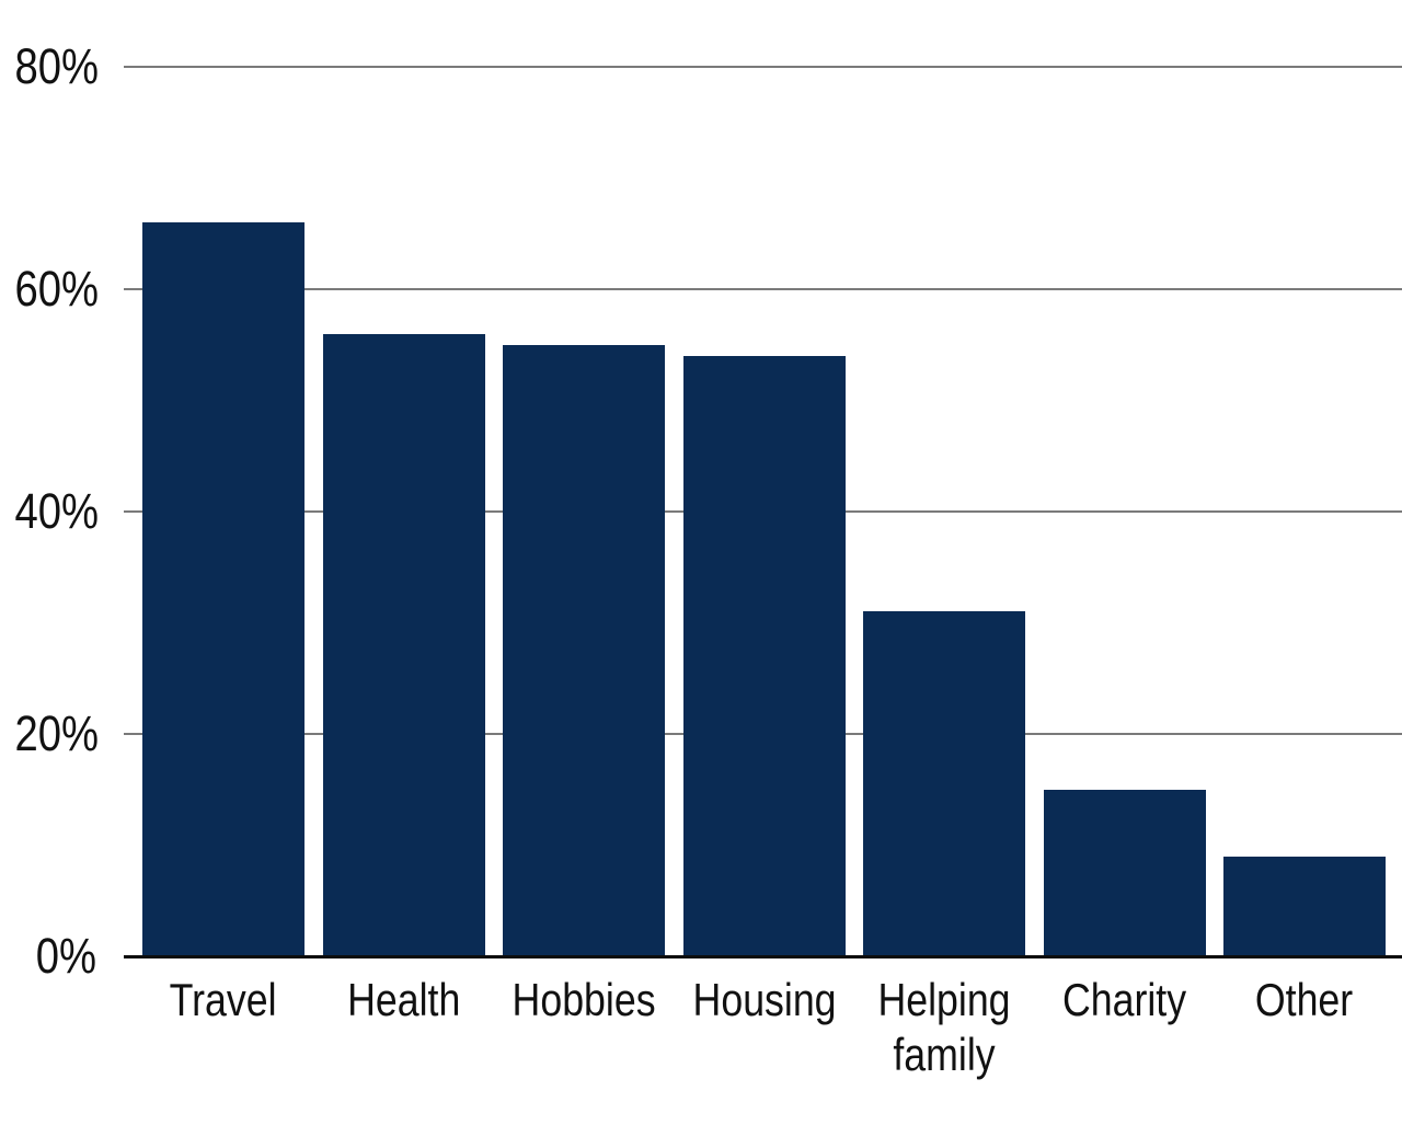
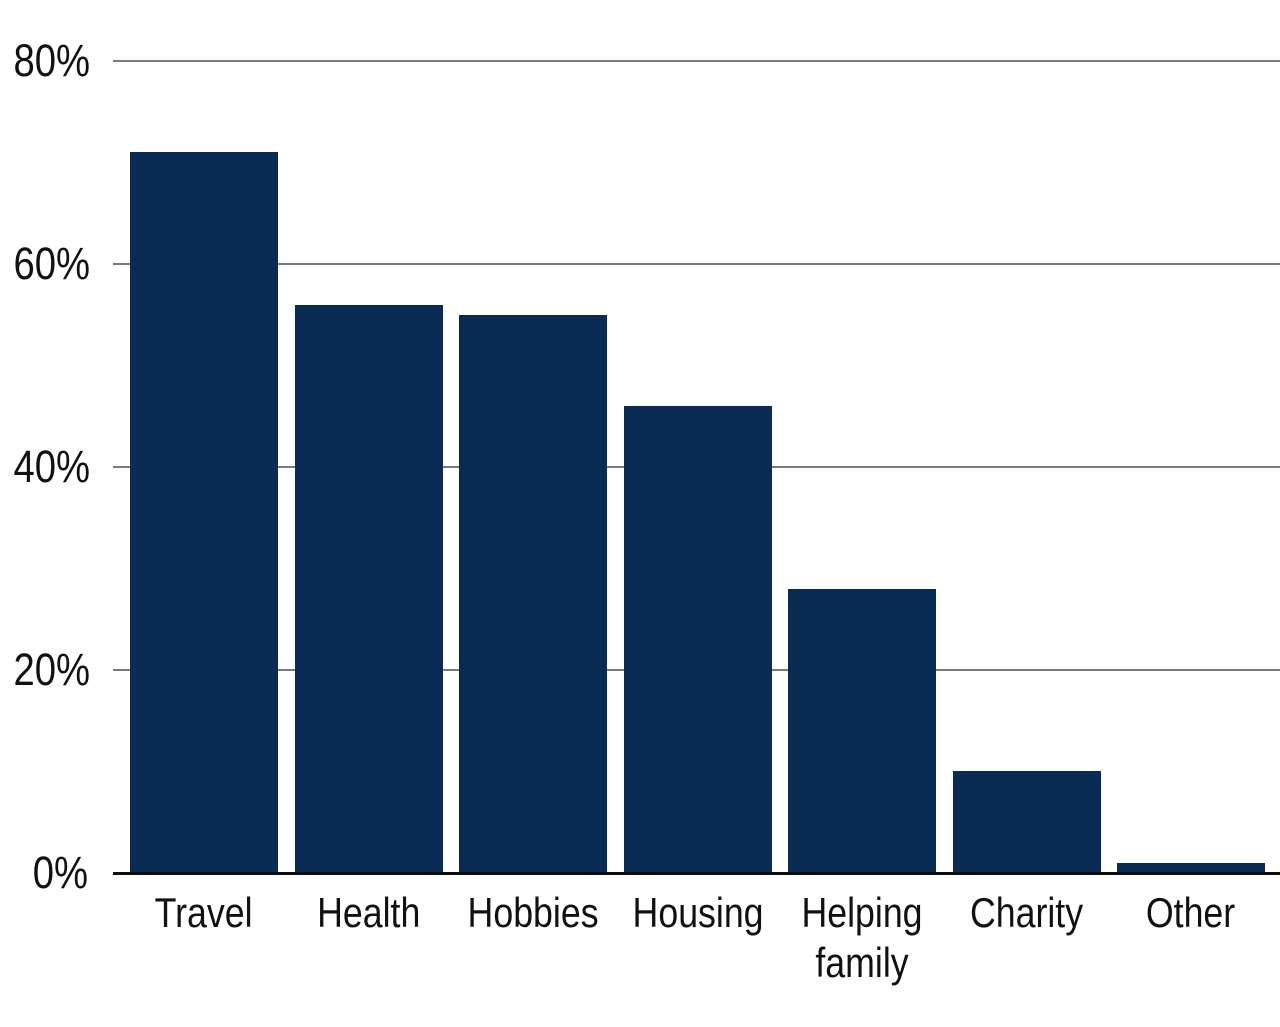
Travel: 66% -> 71%
Housing: 54% -> 46%
Helping family: 31% -> 28%
Charity: 15% -> 10%
Other: 9% -> 1%
